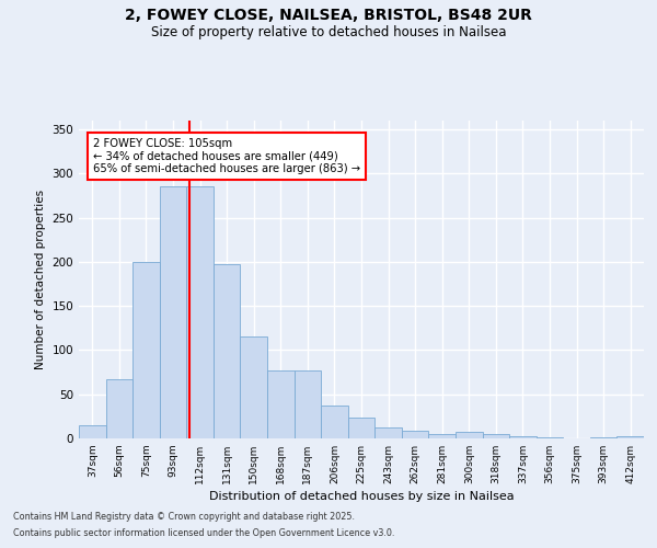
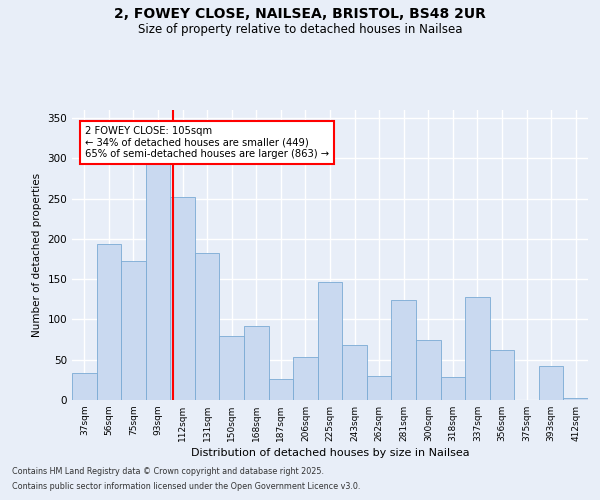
37sqm: 15 -> 34
56sqm: 67 -> 194
75sqm: 200 -> 172
93sqm: 285 -> 296
112sqm: 285 -> 252
131sqm: 197 -> 182
150sqm: 115 -> 80
168sqm: 77 -> 92
187sqm: 77 -> 26
206sqm: 37 -> 54
225sqm: 24 -> 146
243sqm: 13 -> 68
262sqm: 9 -> 30
281sqm: 5 -> 124
300sqm: 7 -> 74
318sqm: 5 -> 28
337sqm: 3 -> 128
356sqm: 1 -> 62
393sqm: 1 -> 42
